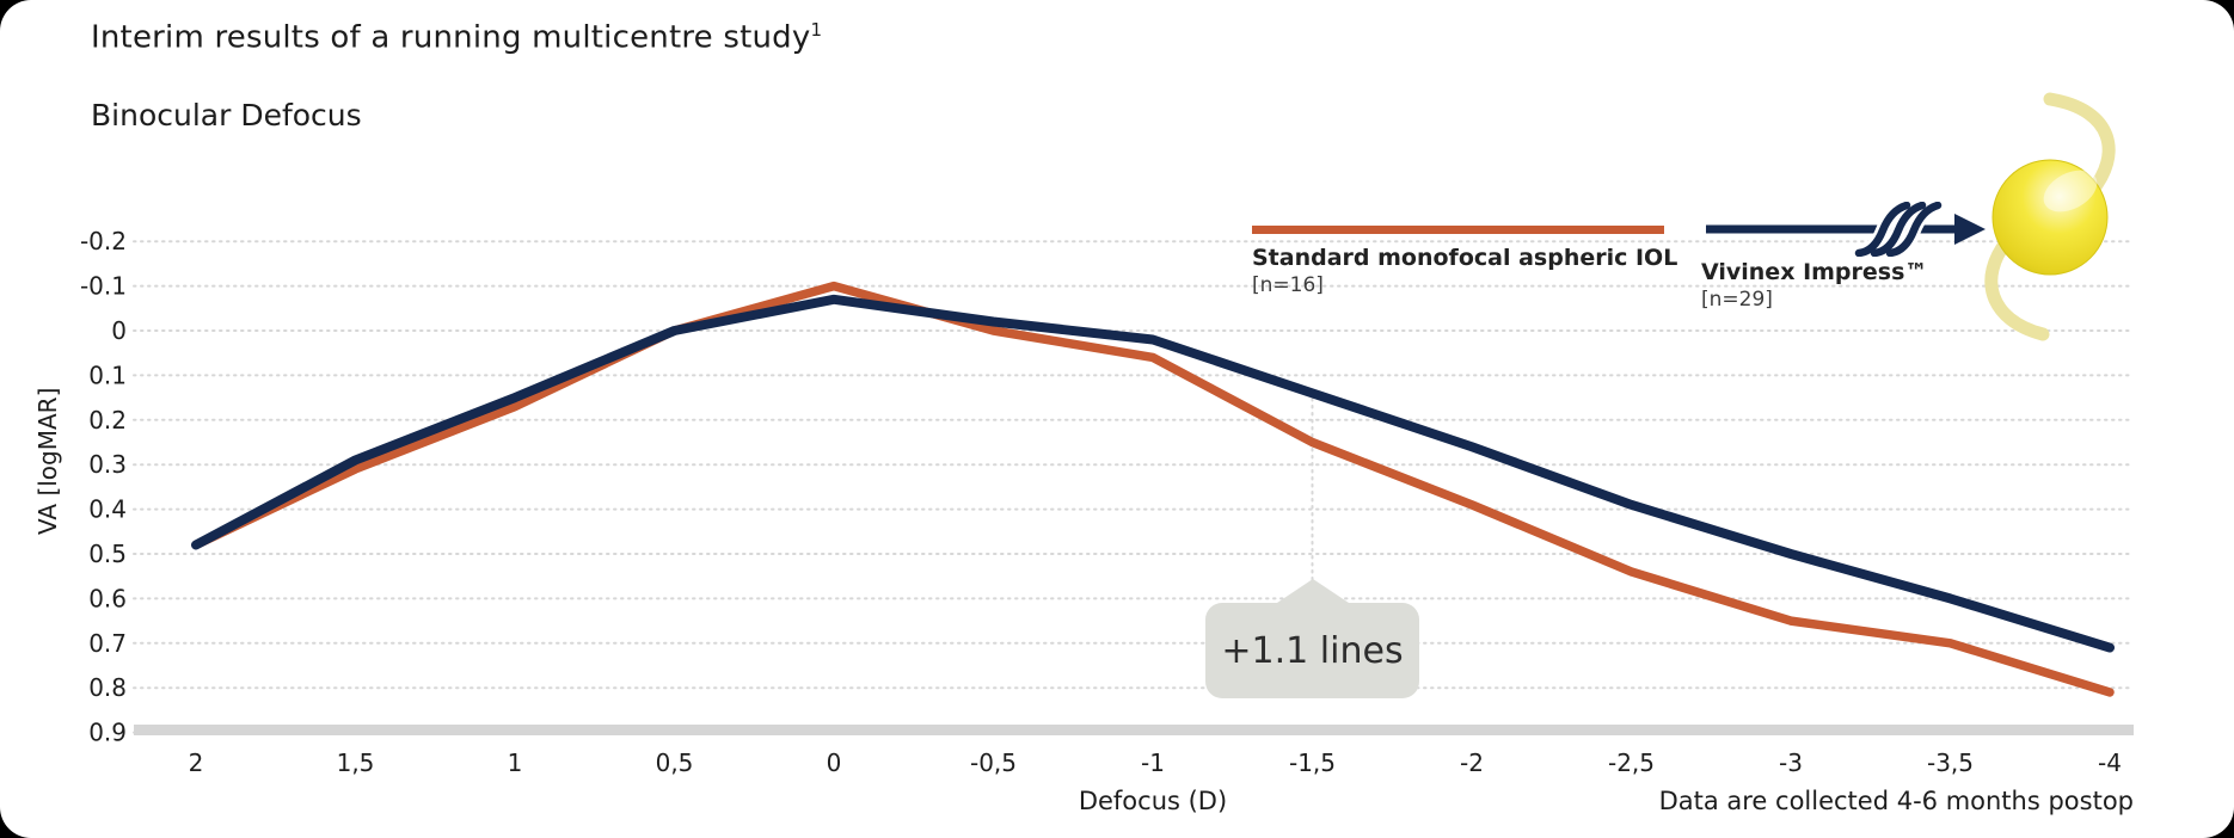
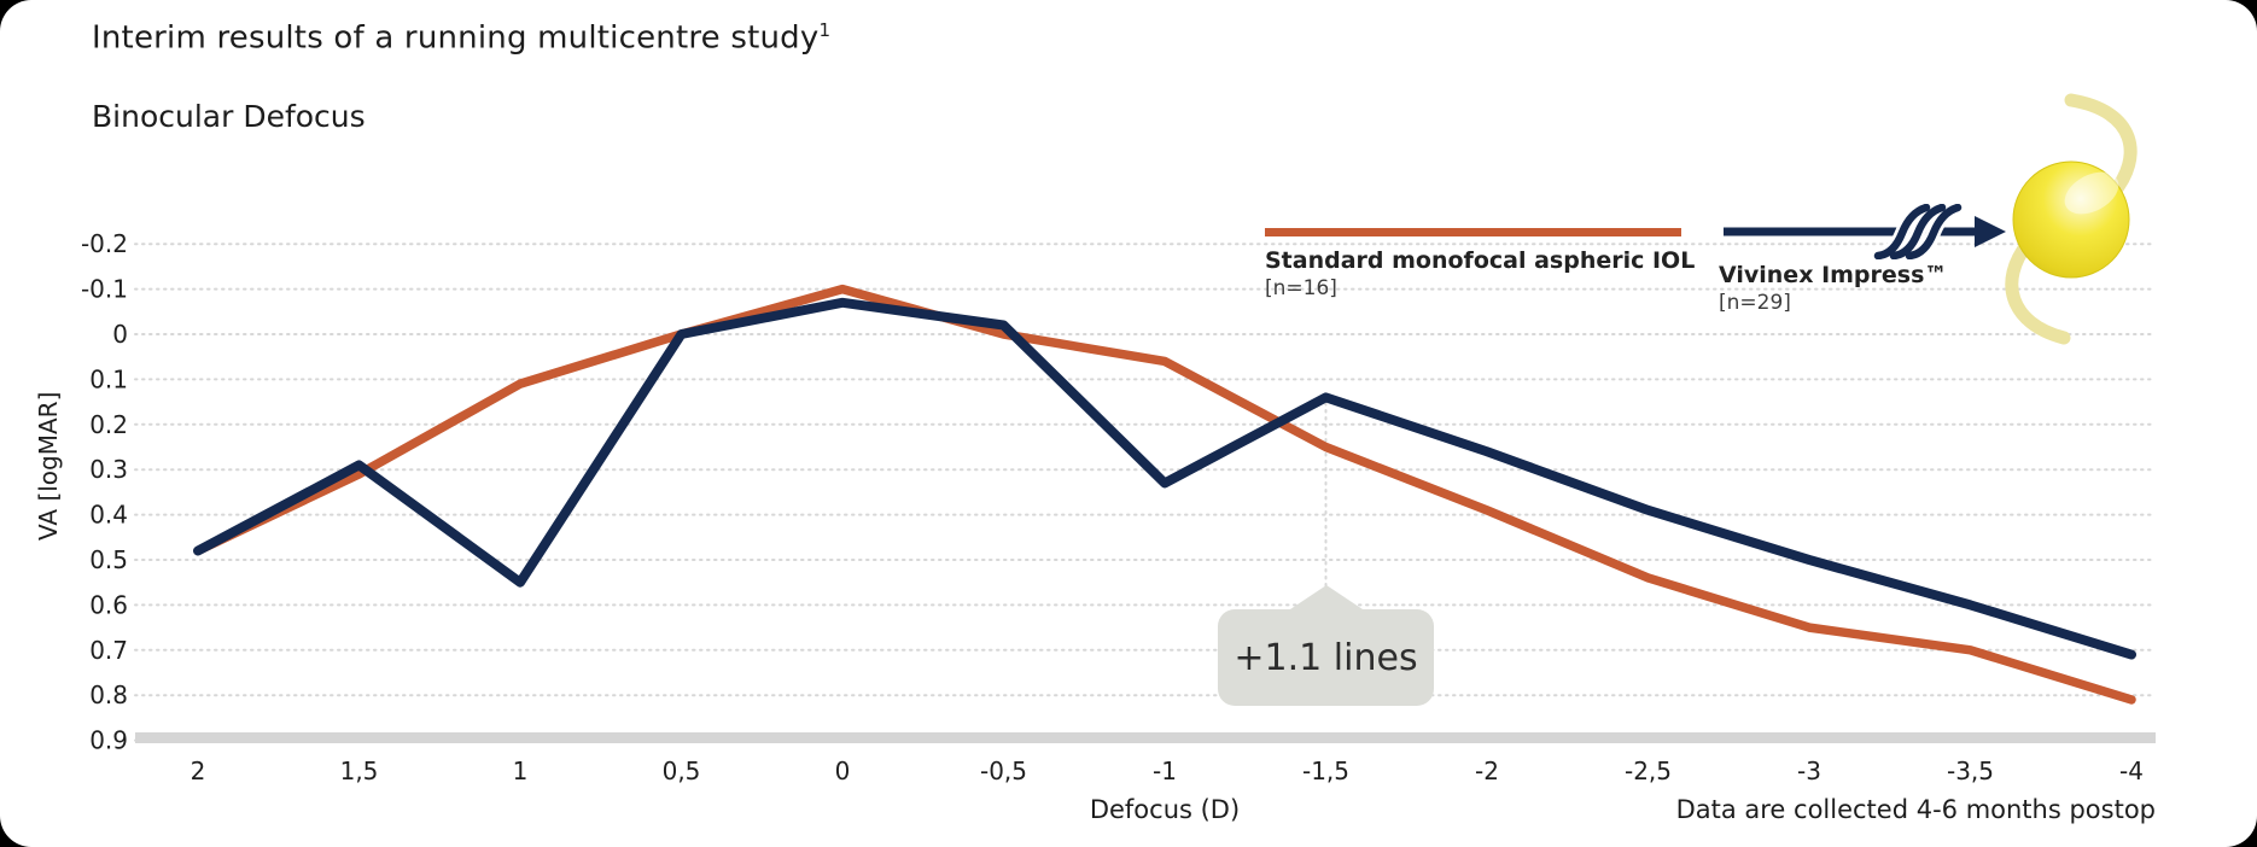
Standard monofocal aspheric IOL/1: 0.17 -> 0.11
Vivinex Impress™/1: 0.15 -> 0.55
Vivinex Impress™/-1: 0.02 -> 0.33
